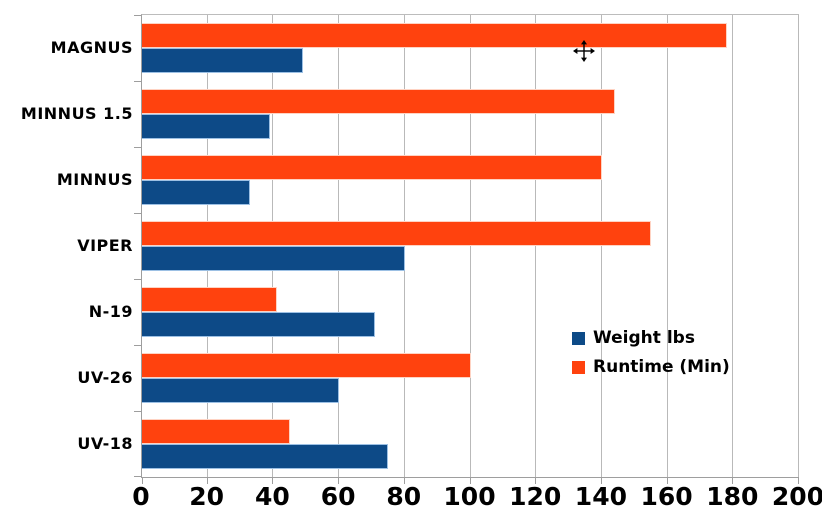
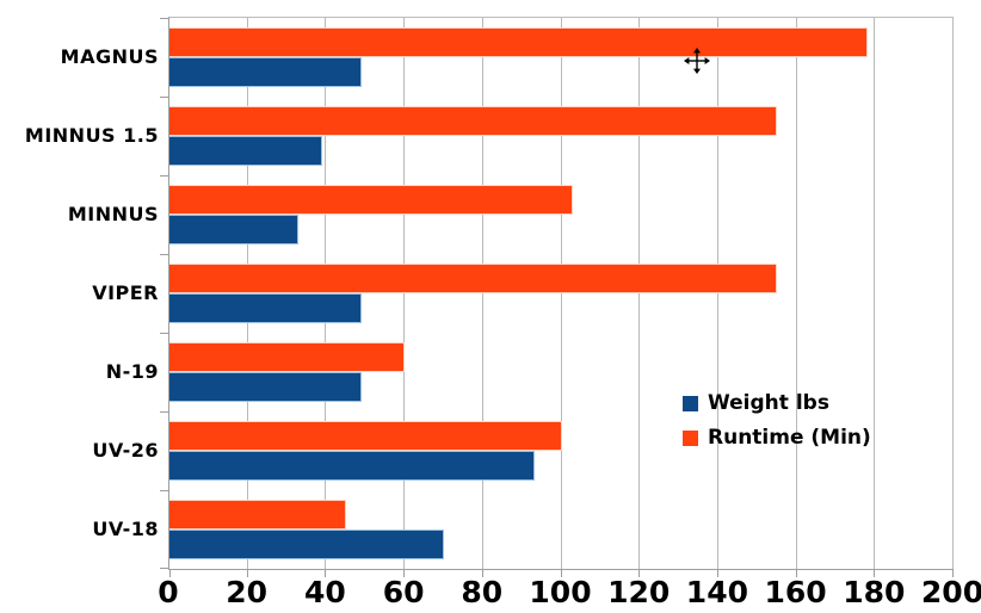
Runtime (Min)/MINNUS 1.5: 144 -> 155
Runtime (Min)/MINNUS: 140 -> 103
Weight lbs/VIPER: 80 -> 49
Weight lbs/N-19: 71 -> 49
Runtime (Min)/N-19: 41 -> 60
Weight lbs/UV-26: 60 -> 93
Weight lbs/UV-18: 75 -> 70
